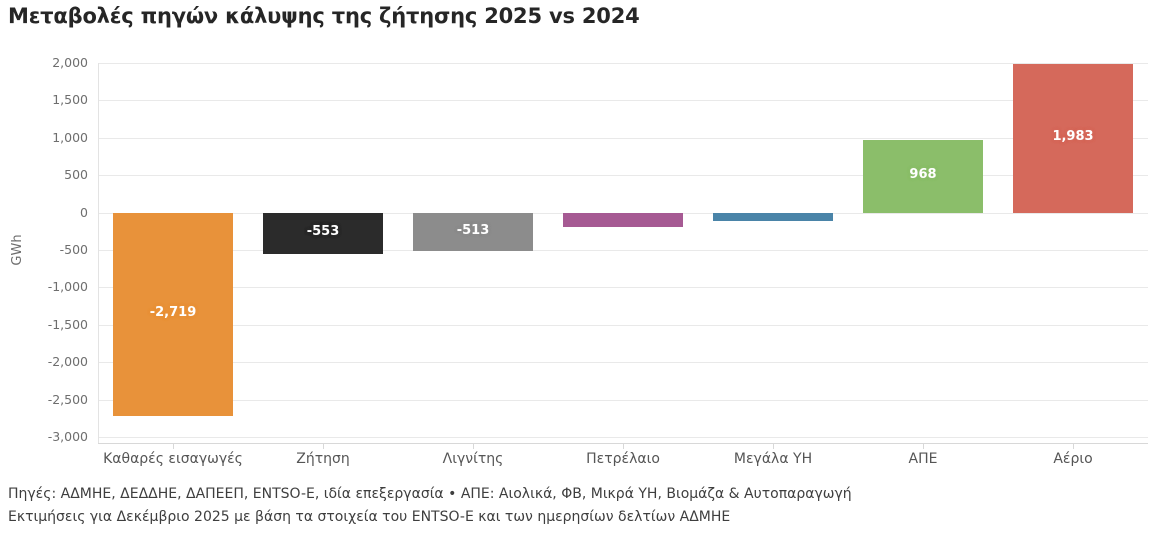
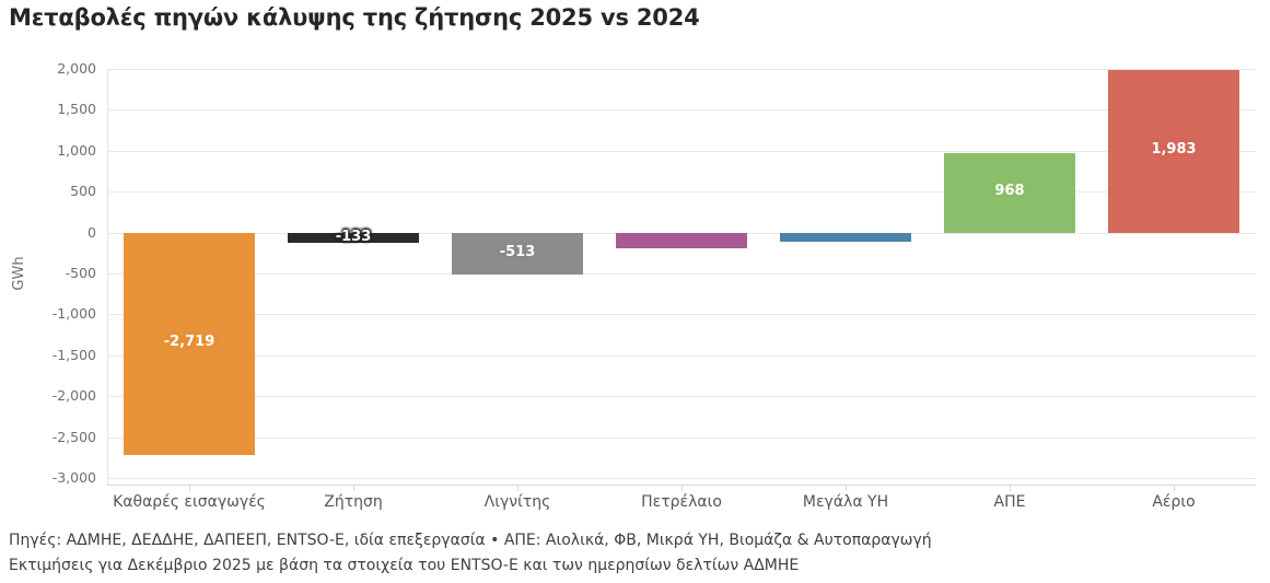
Ζήτηση: -553 -> -133
